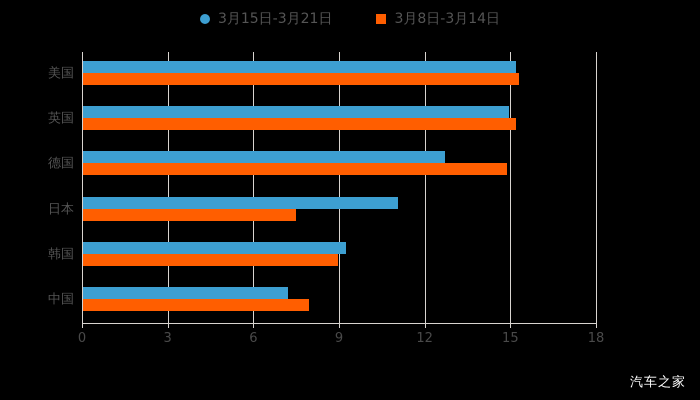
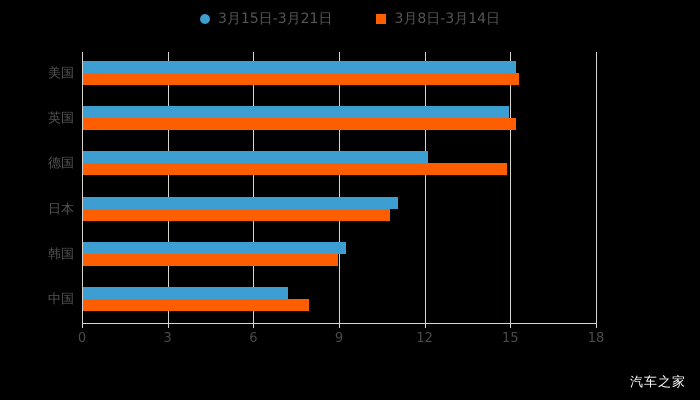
3月15日-3月21日/德国: 12.7 -> 12.1
3月8日-3月14日/日本: 7.5 -> 10.8
